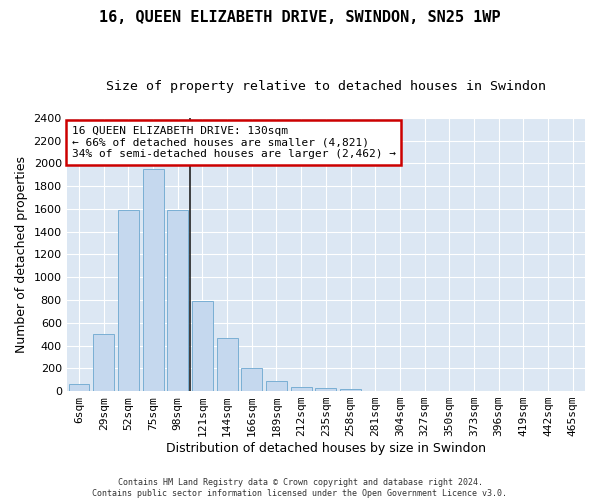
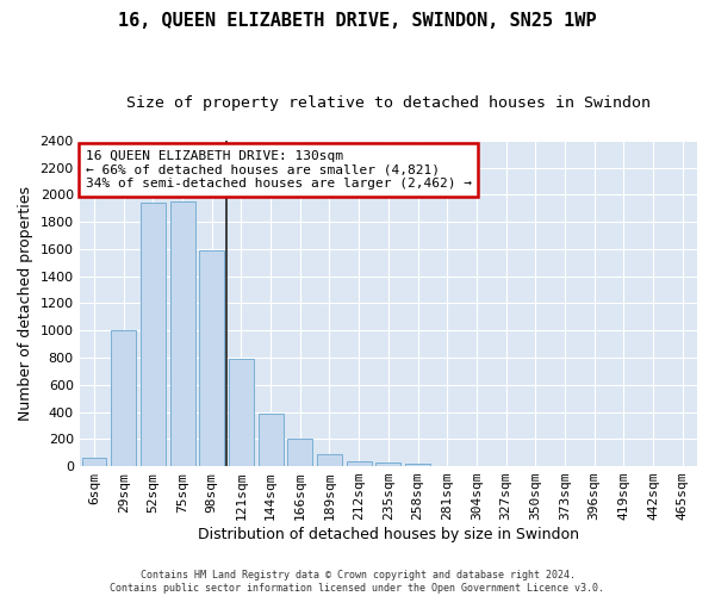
29sqm: 500 -> 1000
52sqm: 1590 -> 1940
144sqm: 470 -> 390
